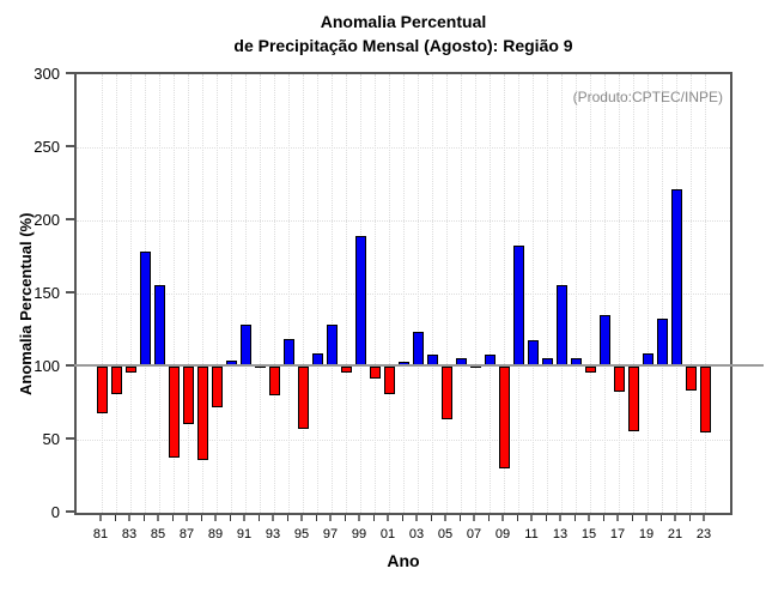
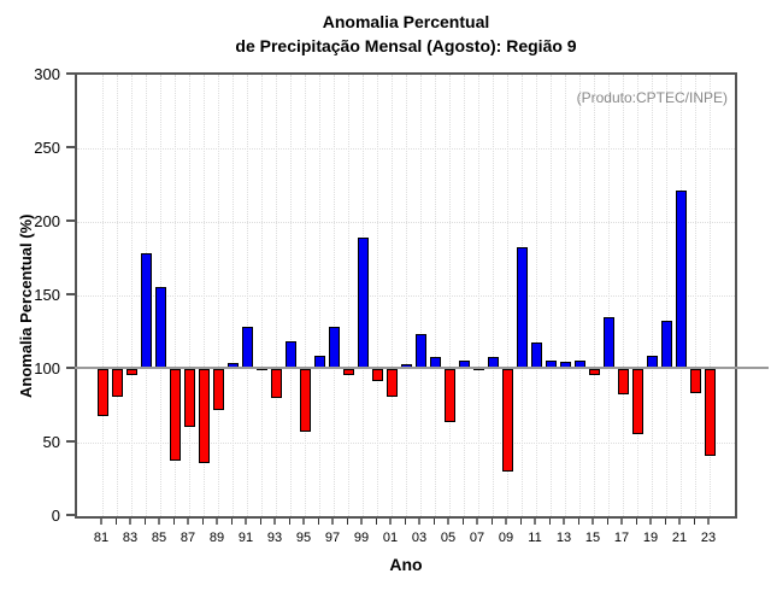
13: 156 -> 105
23: 55 -> 41
